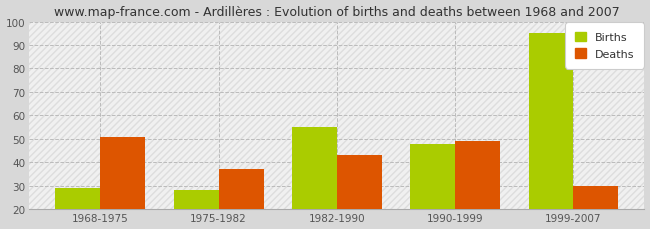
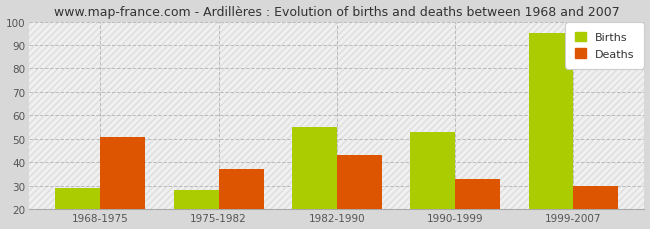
Births/1990-1999: 48 -> 53
Deaths/1990-1999: 49 -> 33
